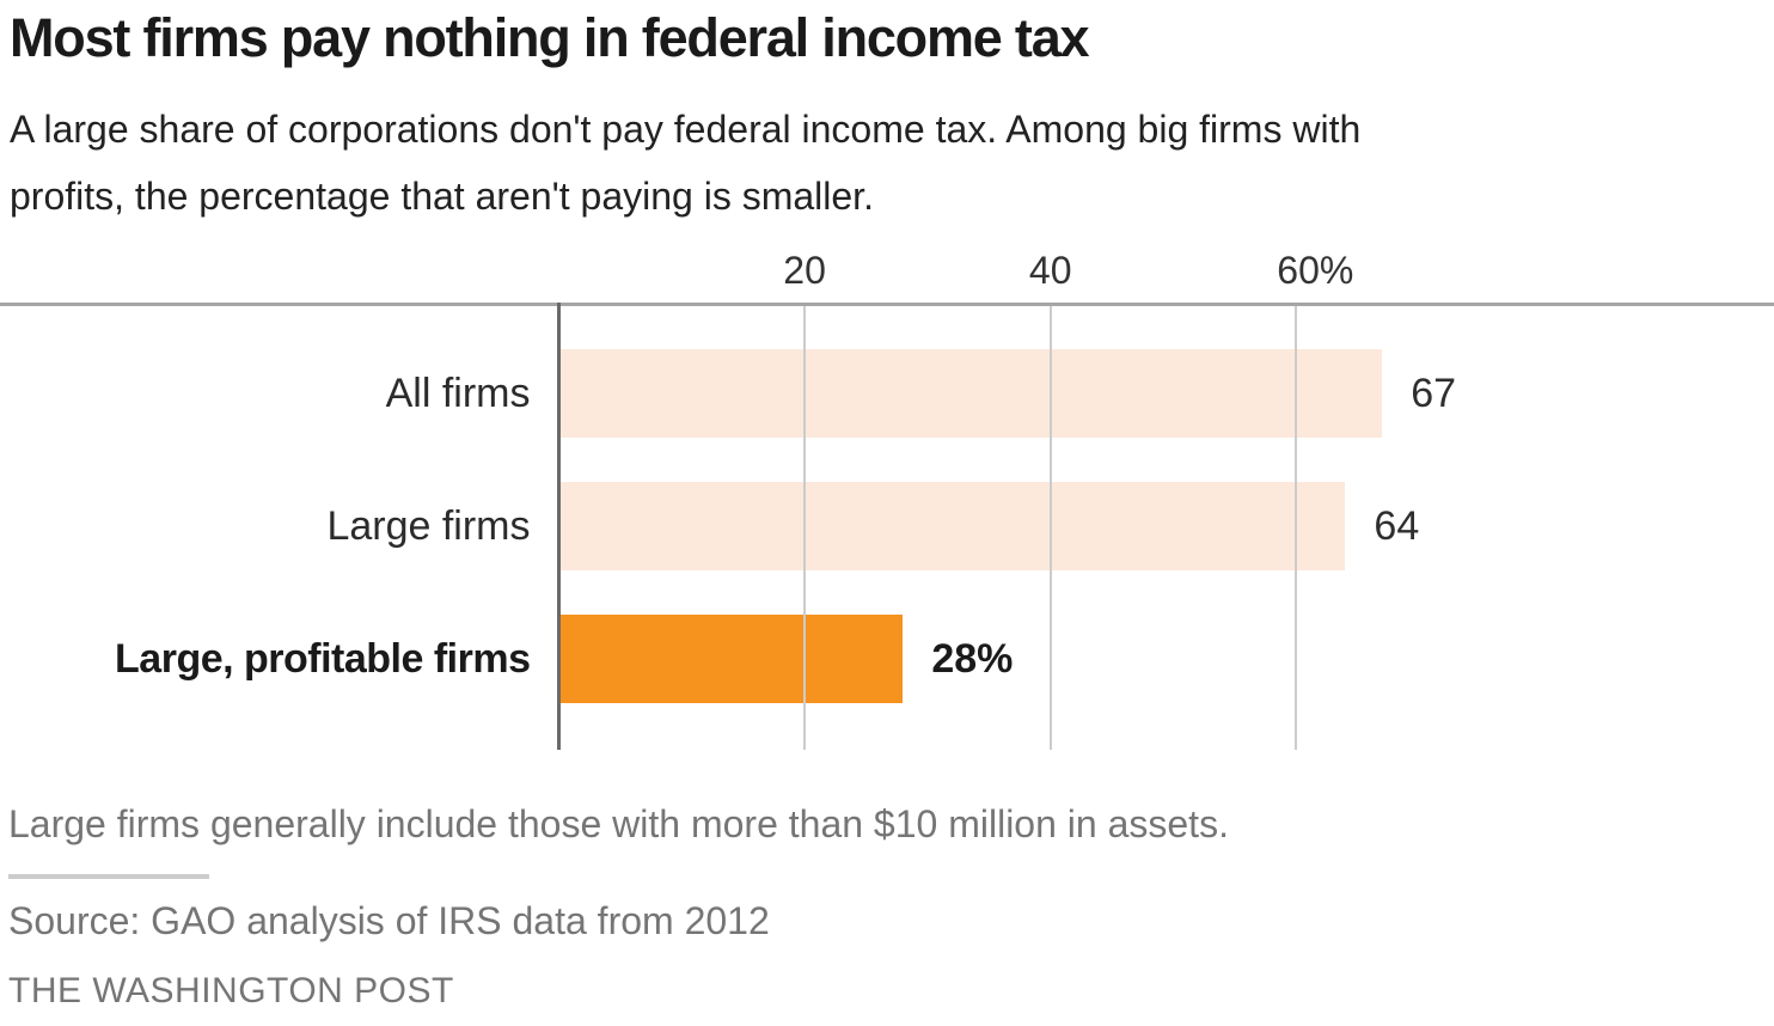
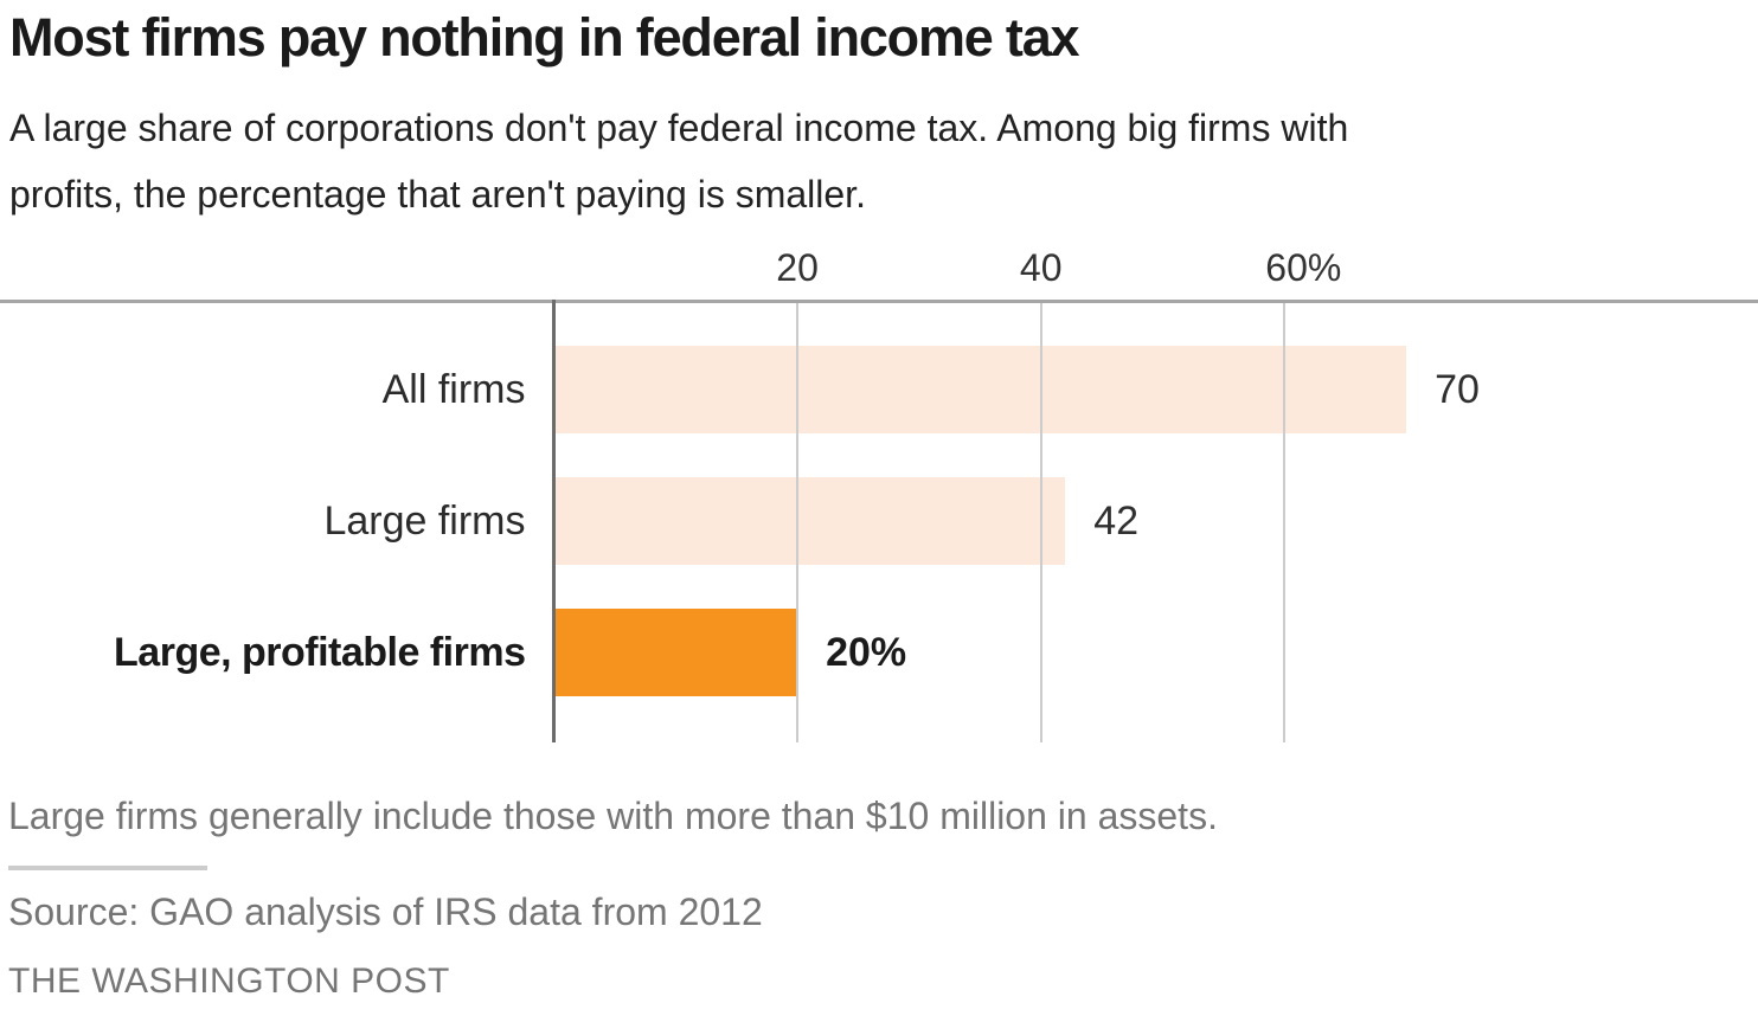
All firms: 67 -> 70
Large firms: 64 -> 42
Large, profitable firms: 28% -> 20%
